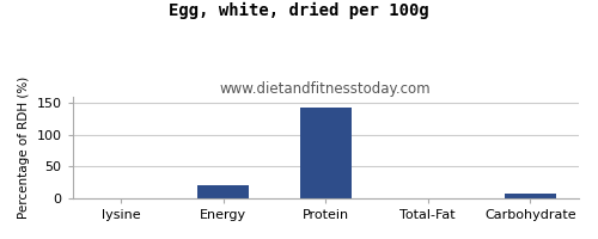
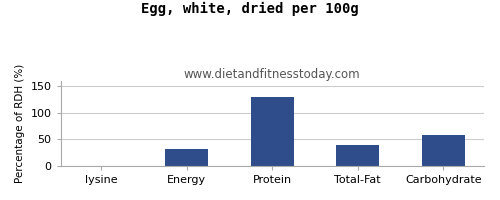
Energy: 21 -> 32
Protein: 144 -> 130
Total-Fat: 1 -> 40
Carbohydrate: 7 -> 58
